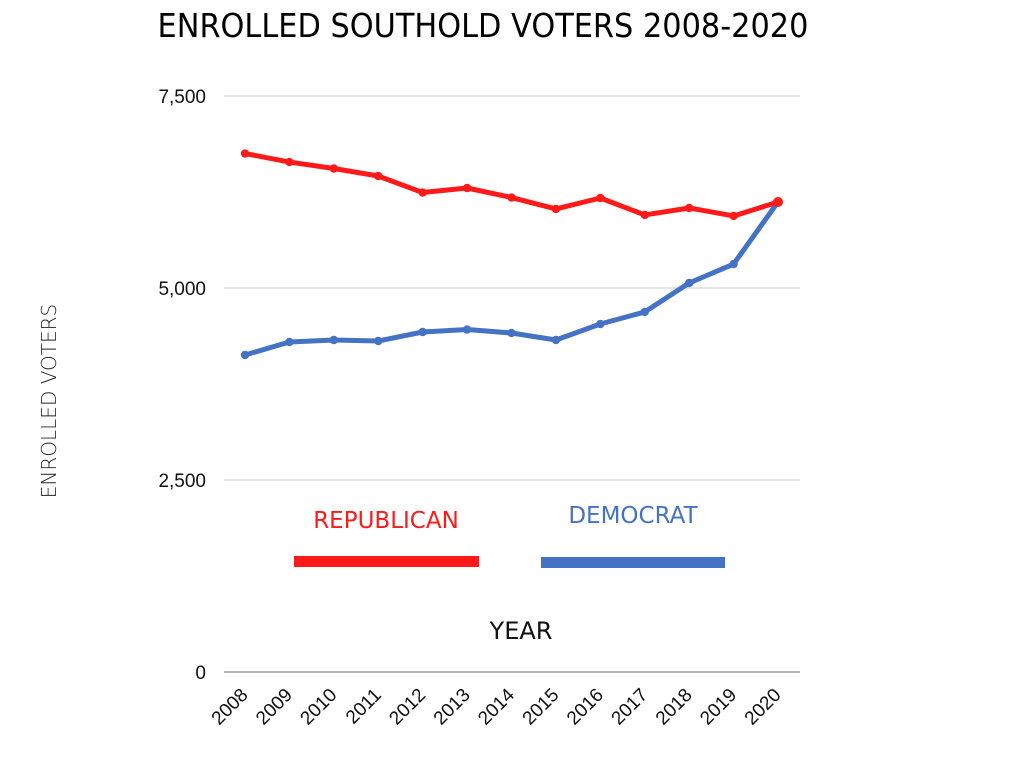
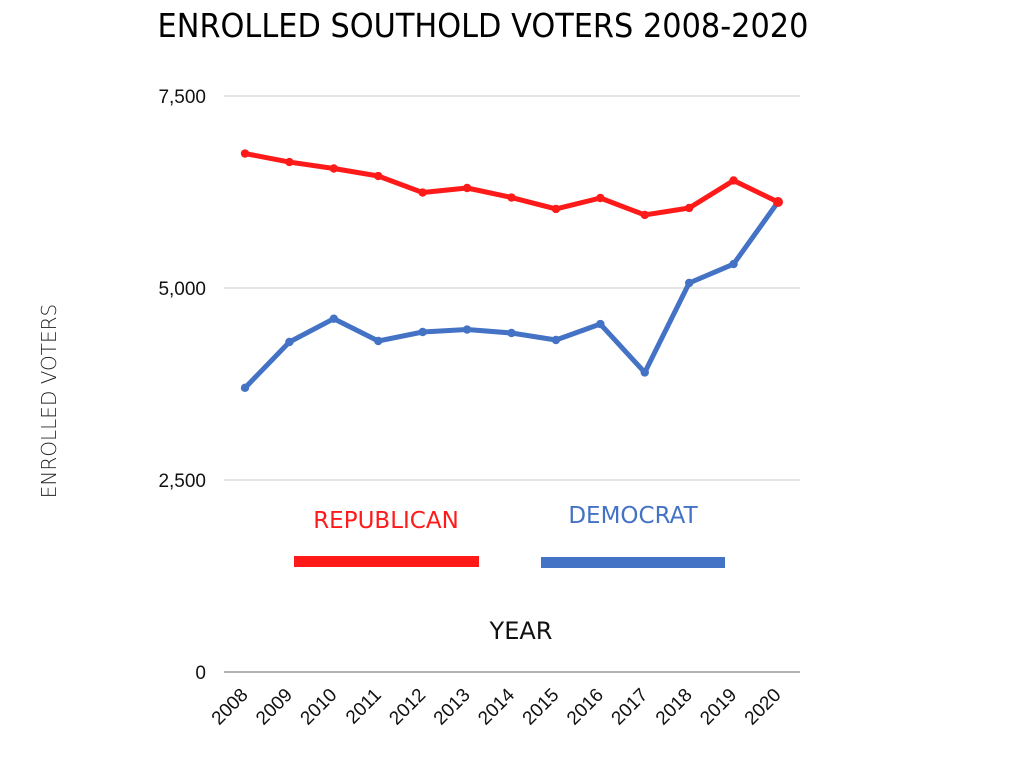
DEMOCRAT/2008: 4100 -> 3700
DEMOCRAT/2010: 4300 -> 4600
DEMOCRAT/2017: 4700 -> 3900
REPUBLICAN/2019: 5900 -> 6400
